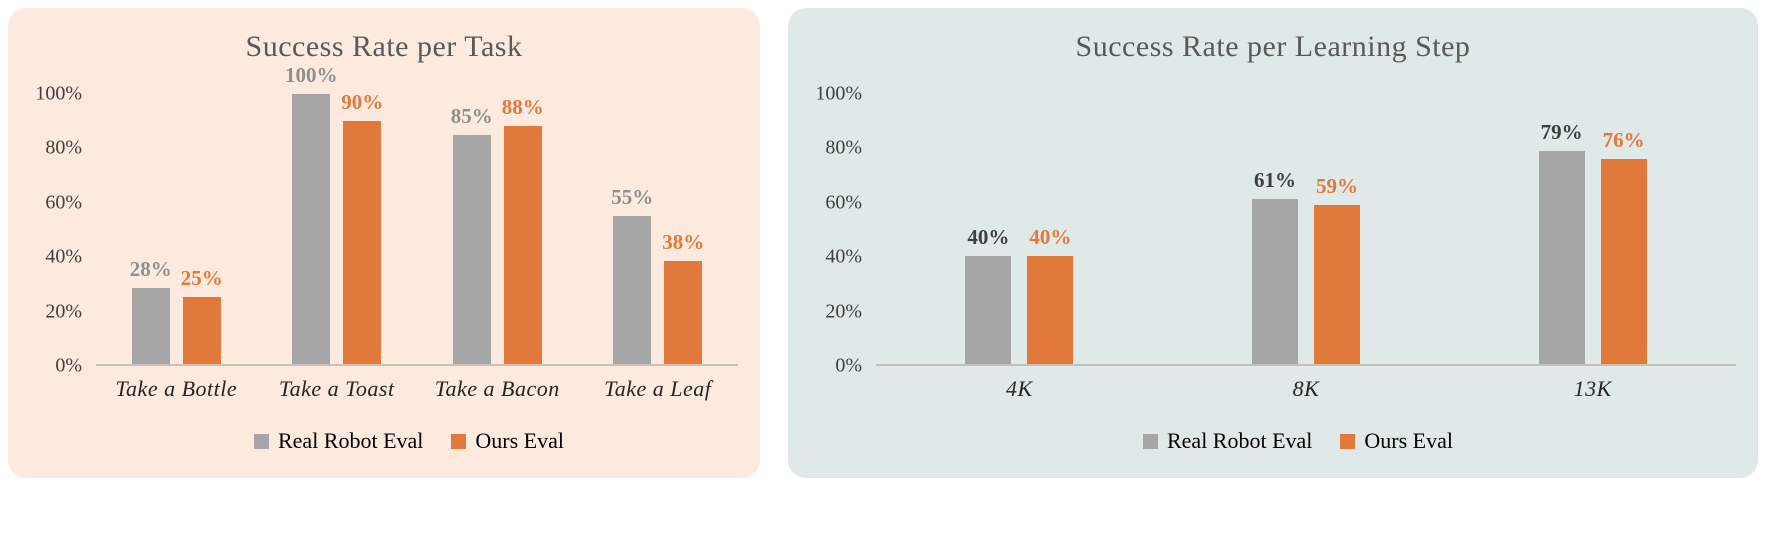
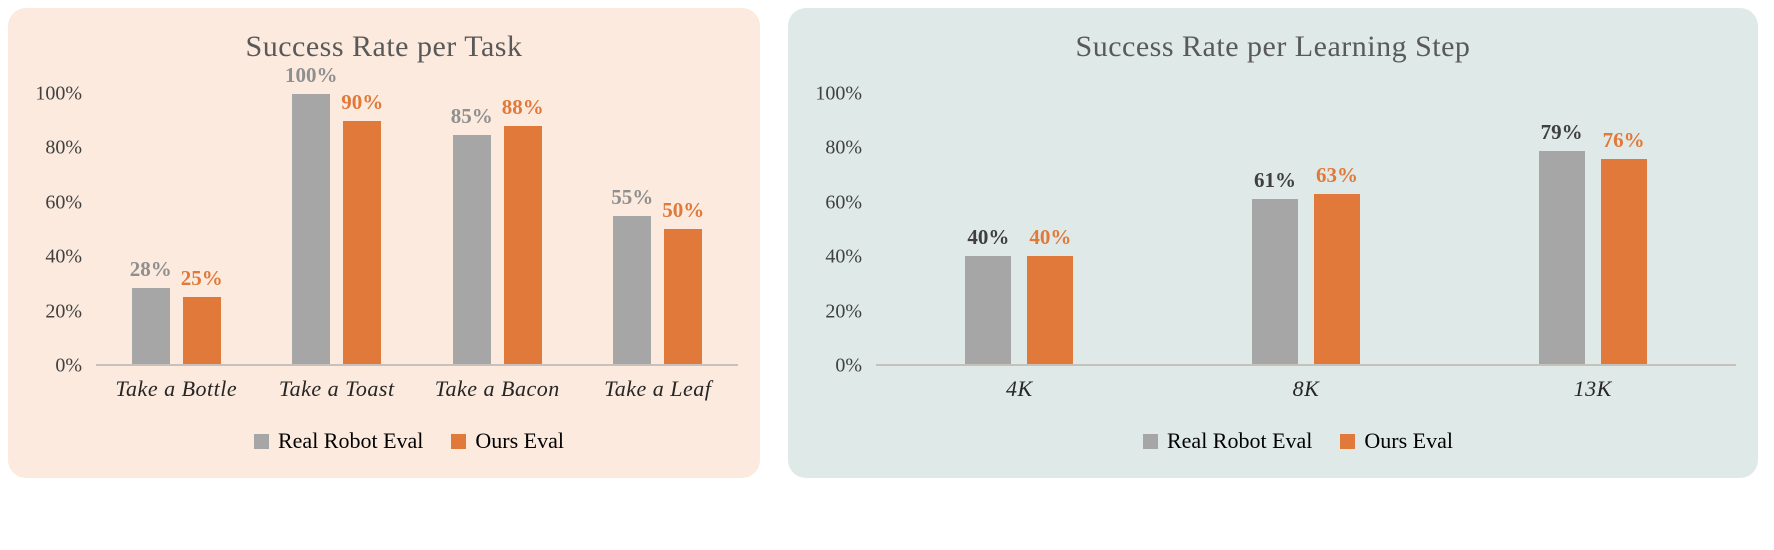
Success Rate per Task/Ours Eval/Take a Leaf: 38% -> 50%
Success Rate per Learning Step/Ours Eval/8K: 59% -> 63%
